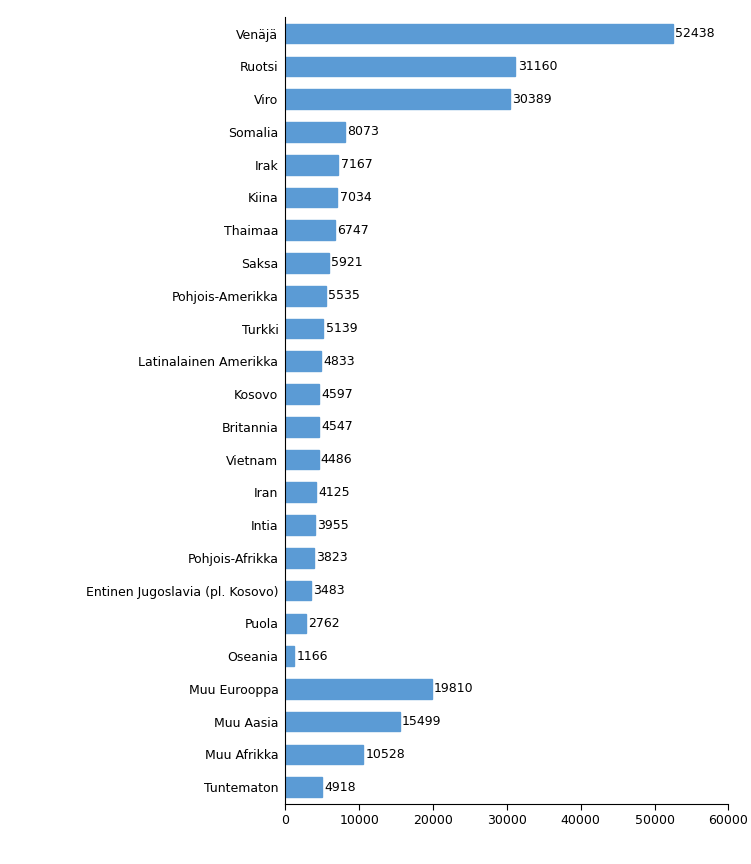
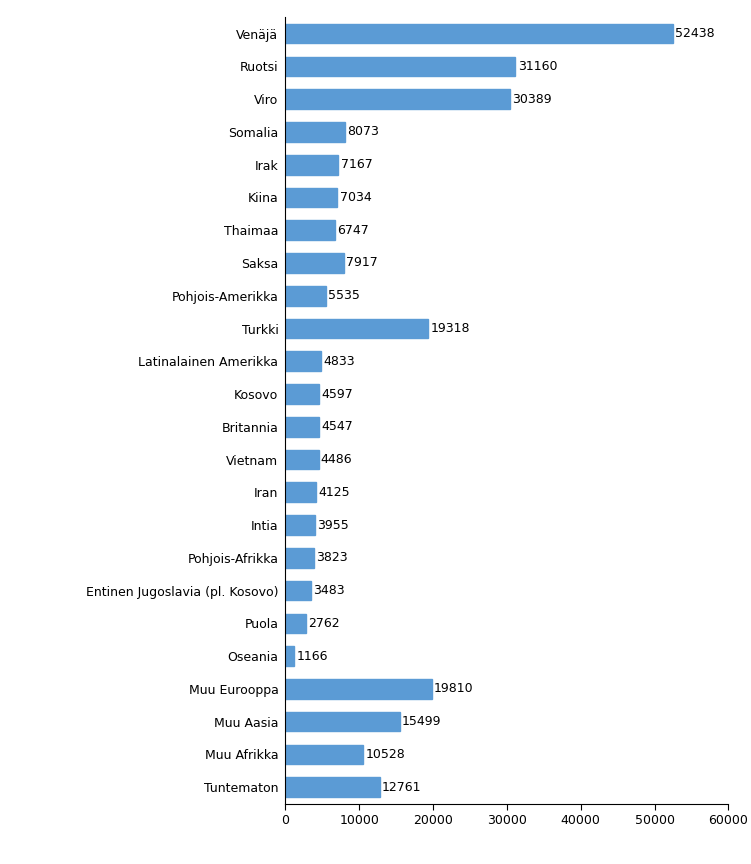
Saksa: 5921 -> 7917
Turkki: 5139 -> 19318
Tuntematon: 4918 -> 12761
